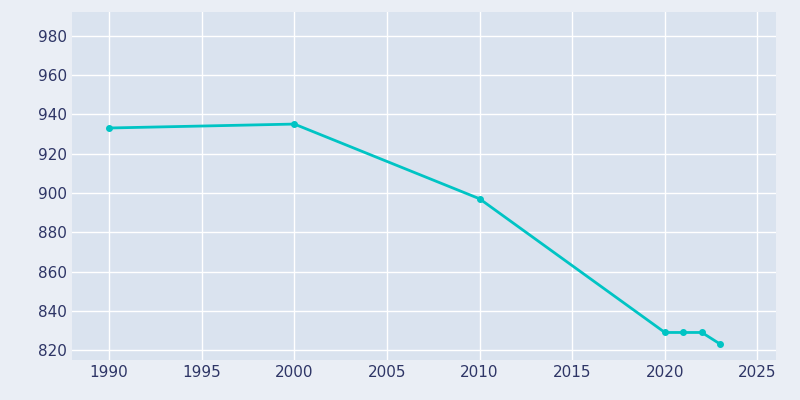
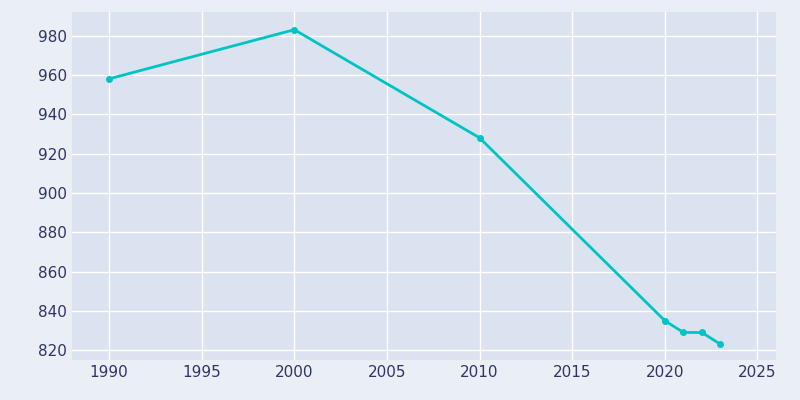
1990: 933 -> 958
2000: 935 -> 983
2010: 897 -> 928
2020: 829 -> 835
